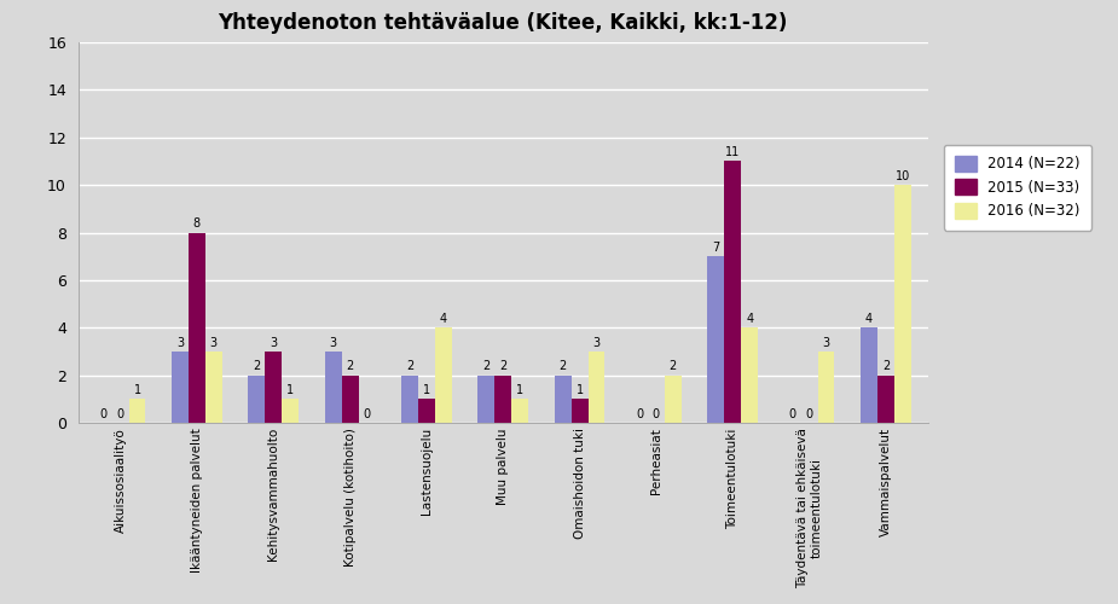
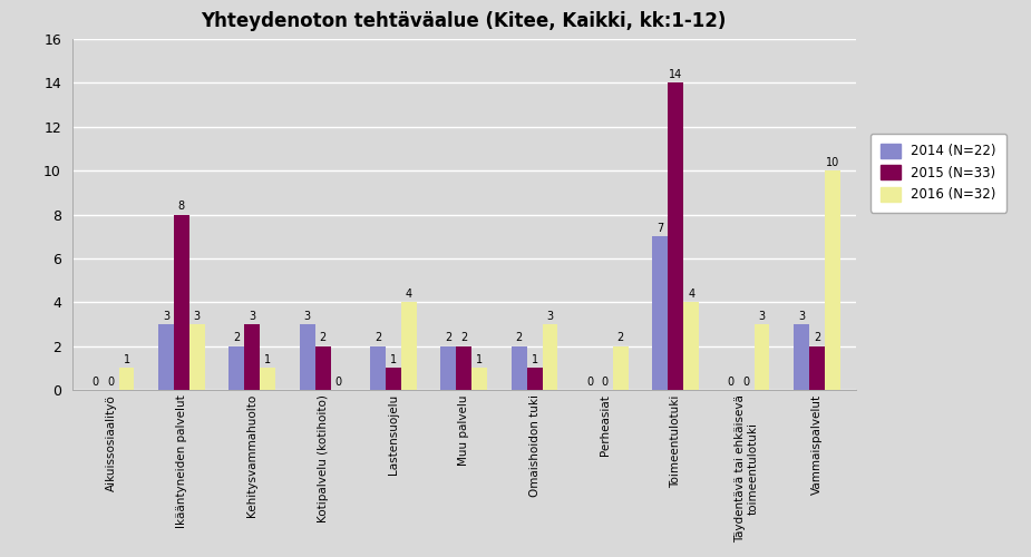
2015 (N=33)/Toimeentulotuki: 11 -> 14
2014 (N=22)/Vammaispalvelut: 4 -> 3
